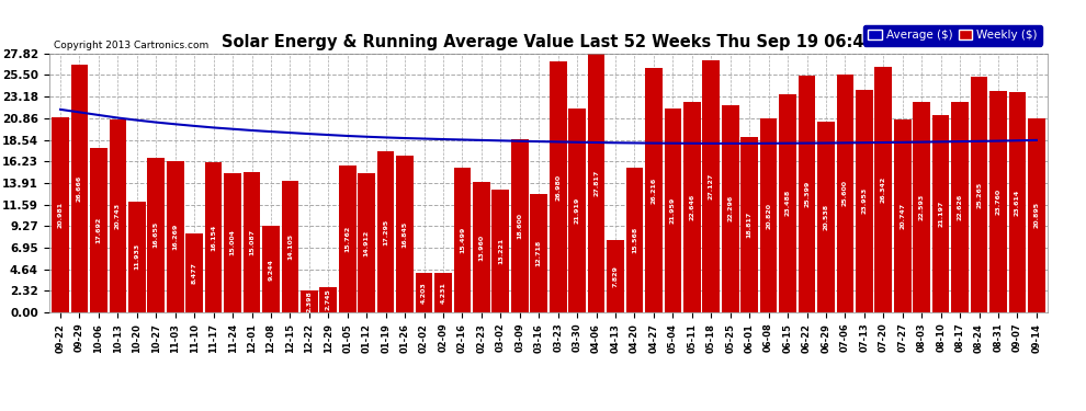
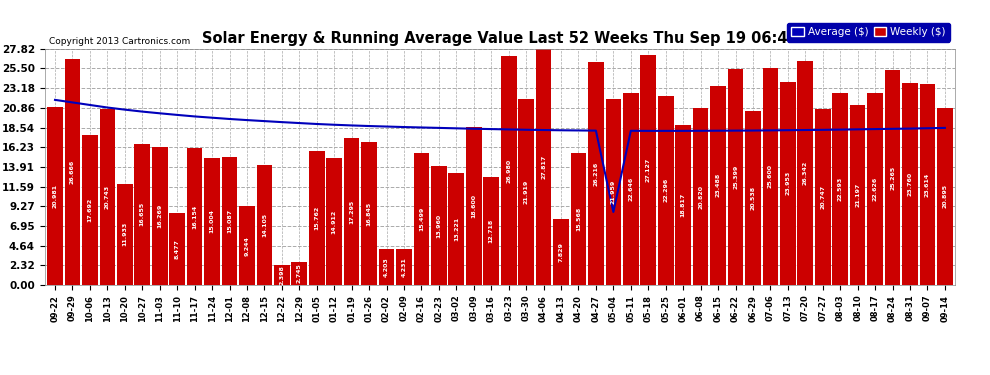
Average ($)/05-04: 18.2 -> 8.6
